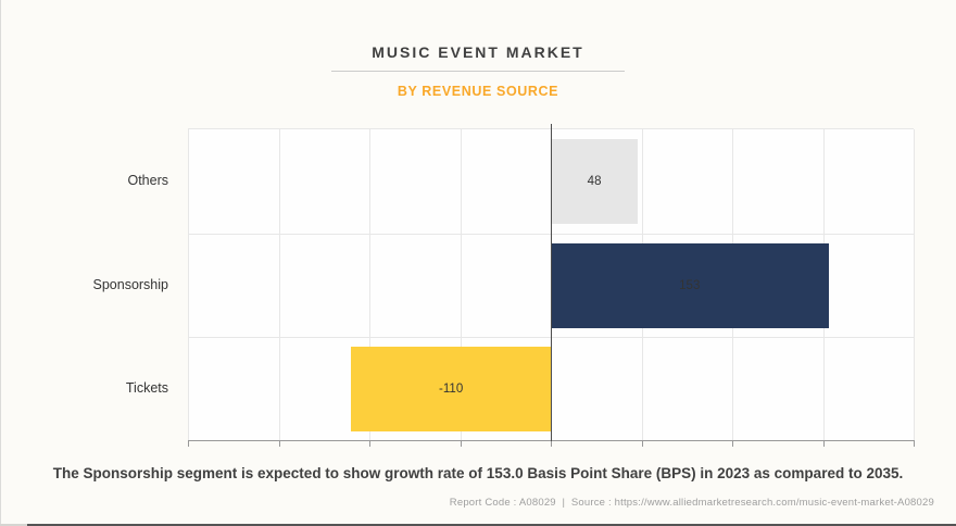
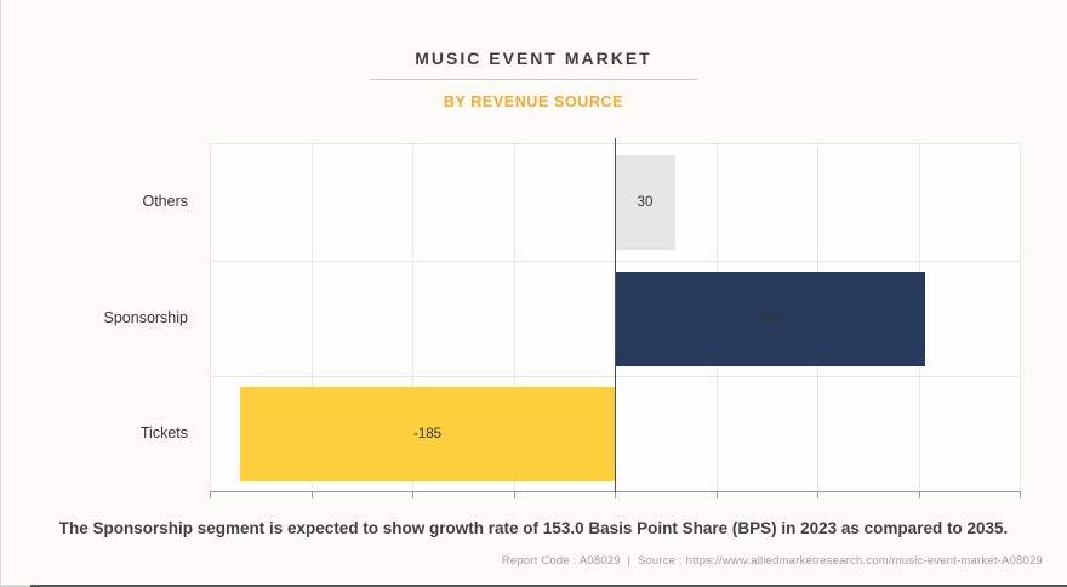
Others: 48 -> 30
Tickets: -110 -> -185
